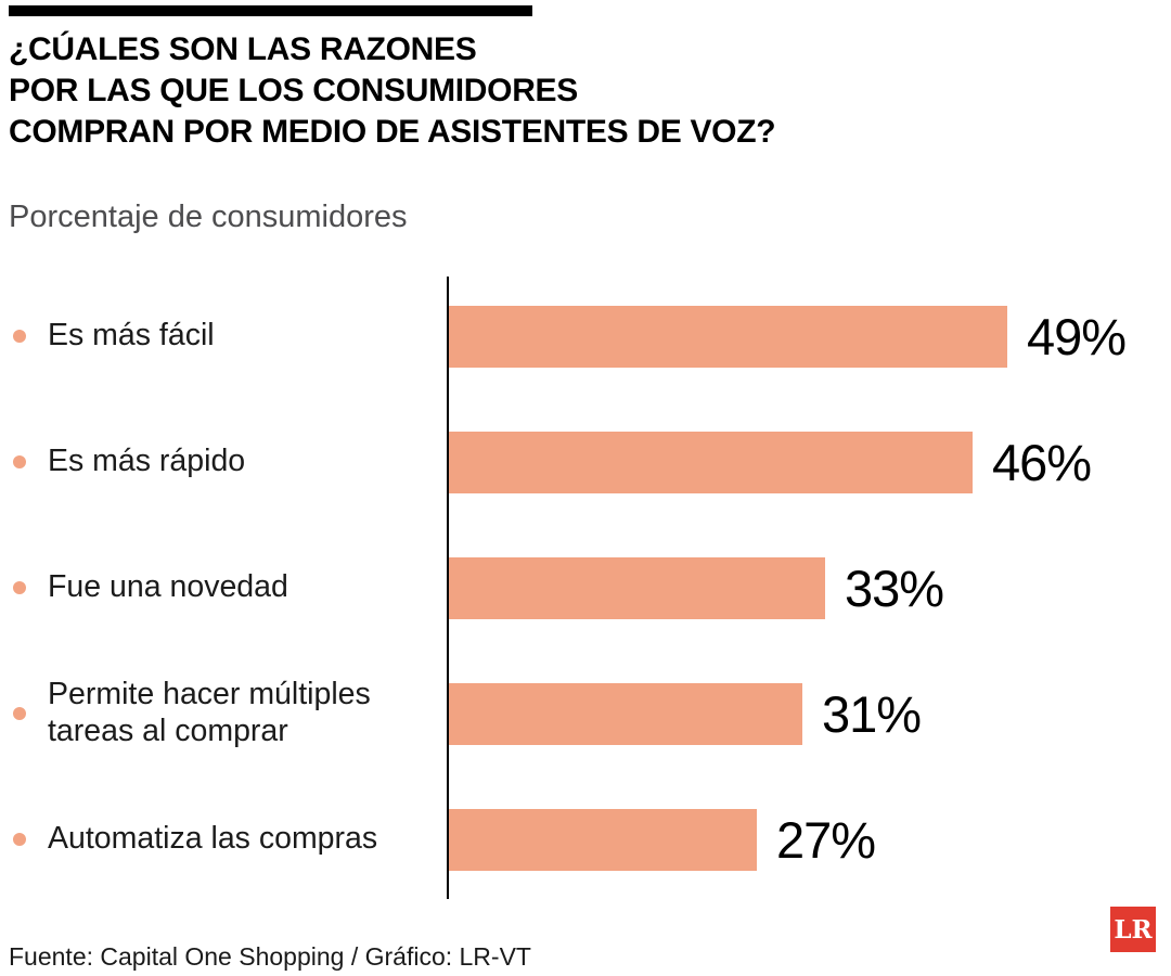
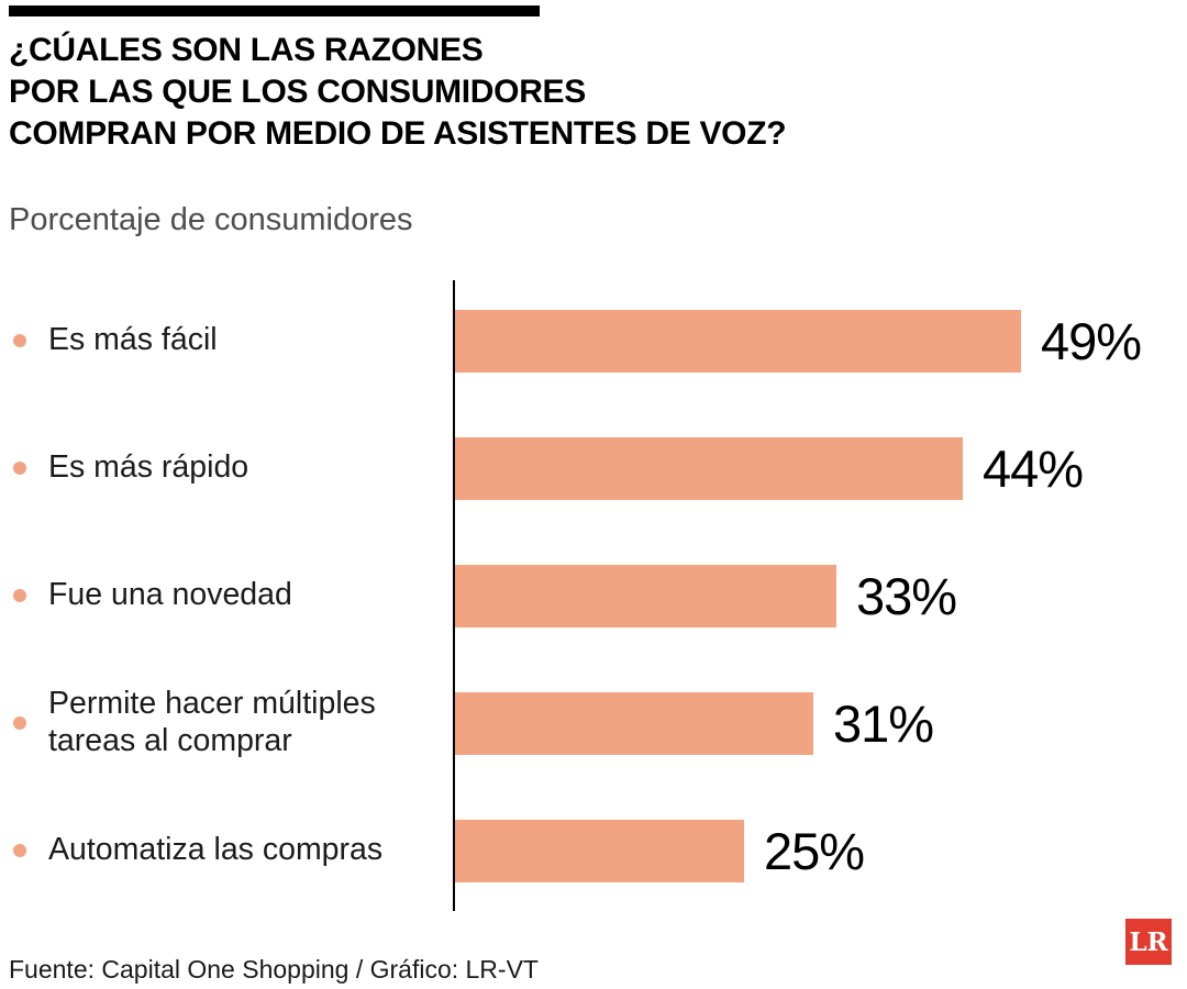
Es más rápido: 46% -> 44%
Automatiza las compras: 27% -> 25%
